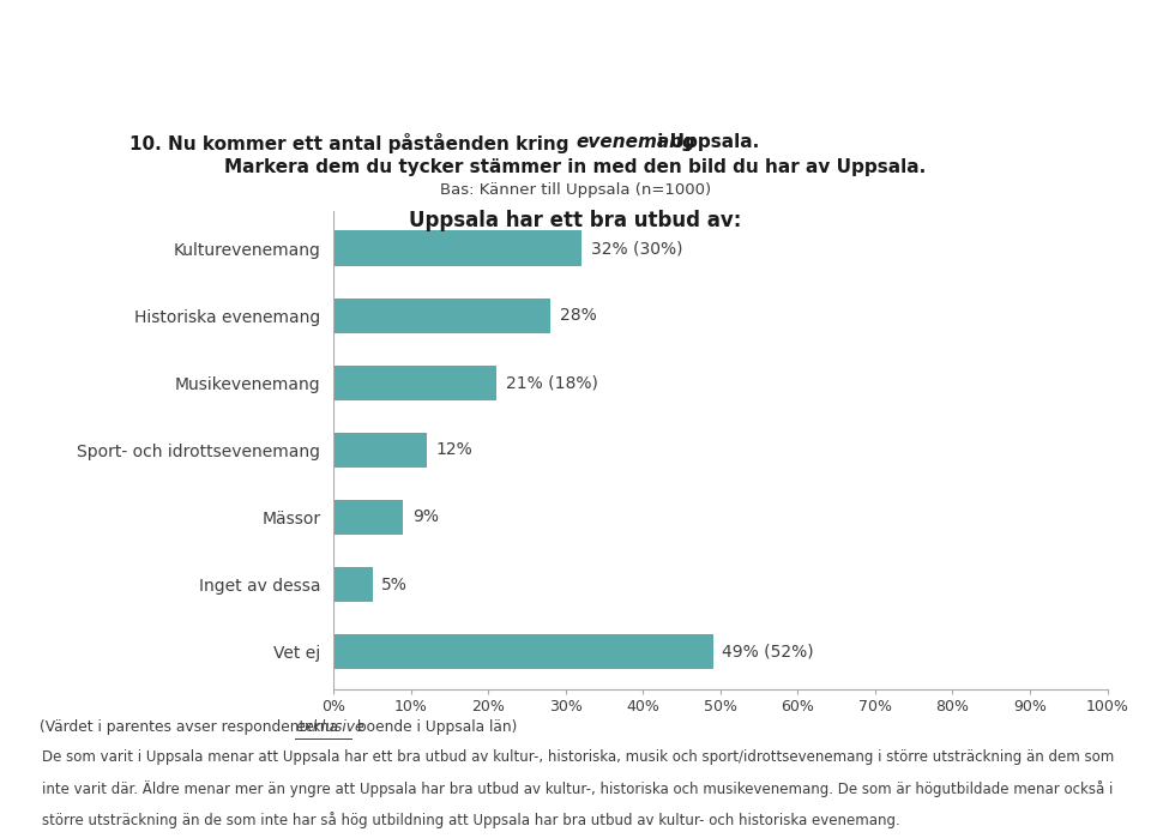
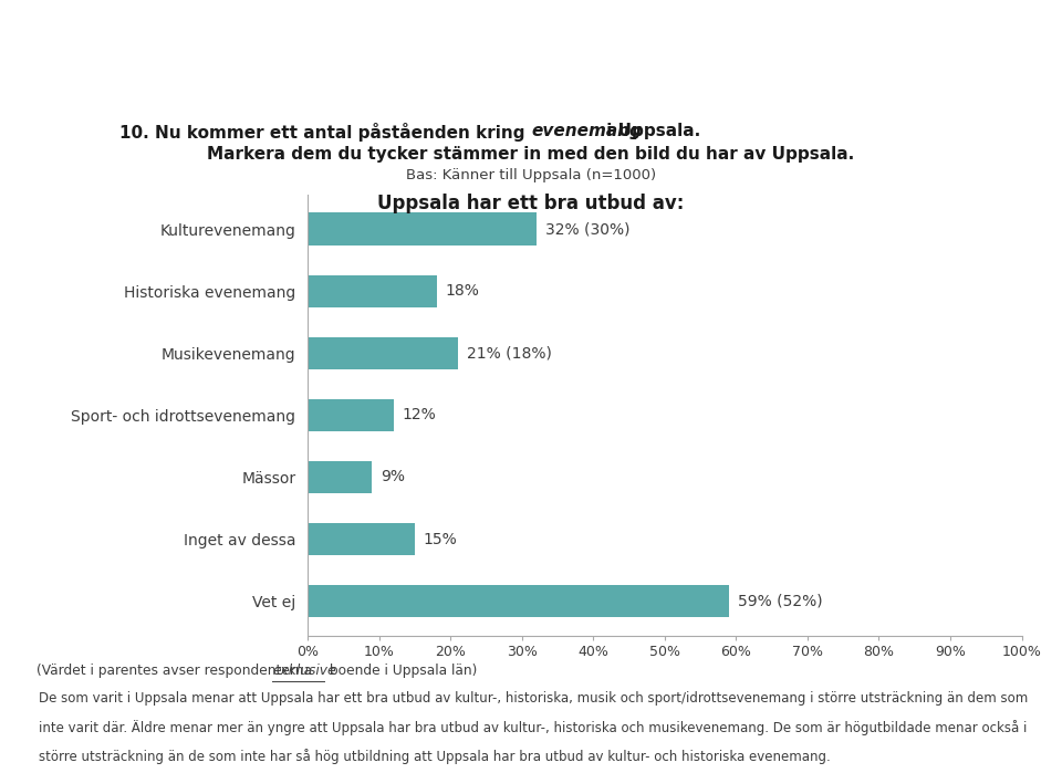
Historiska evenemang: 28% -> 18%
Inget av dessa: 5% -> 15%
Vet ej: 49% -> 59%
